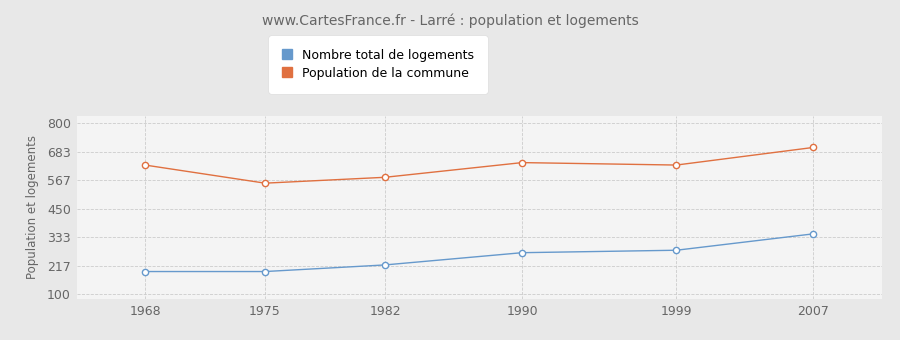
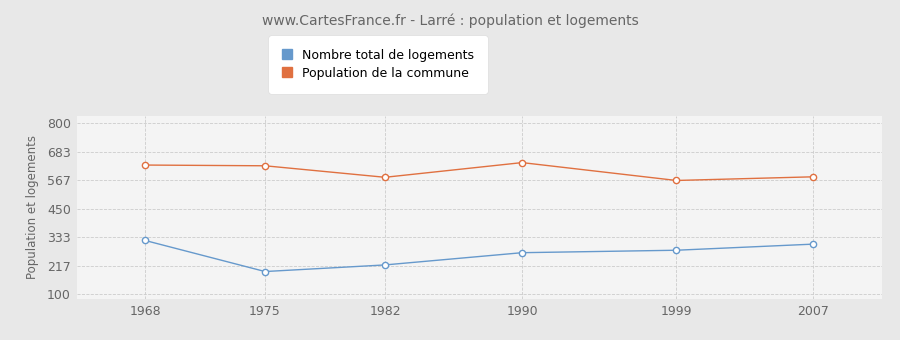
Nombre total de logements/1968: 193 -> 320
Population de la commune/1975: 554 -> 625
Population de la commune/1999: 628 -> 565
Nombre total de logements/2007: 347 -> 305
Population de la commune/2007: 700 -> 580
